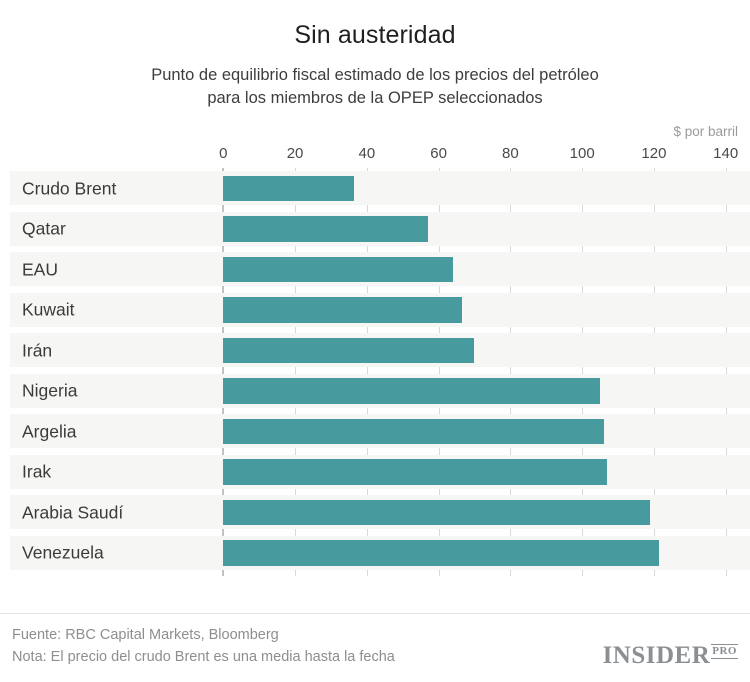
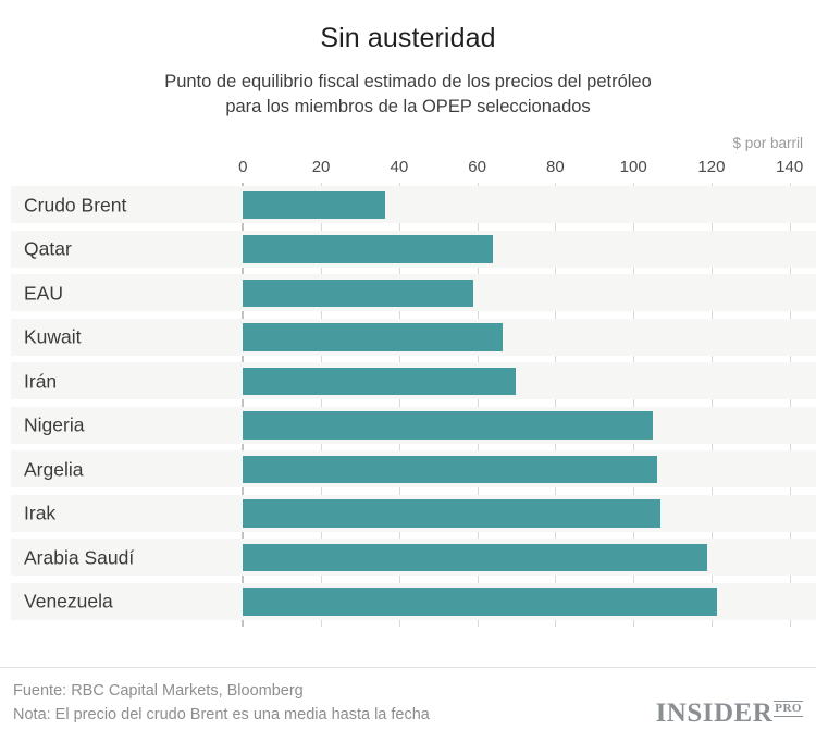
Qatar: 57 -> 64
EAU: 64 -> 59
